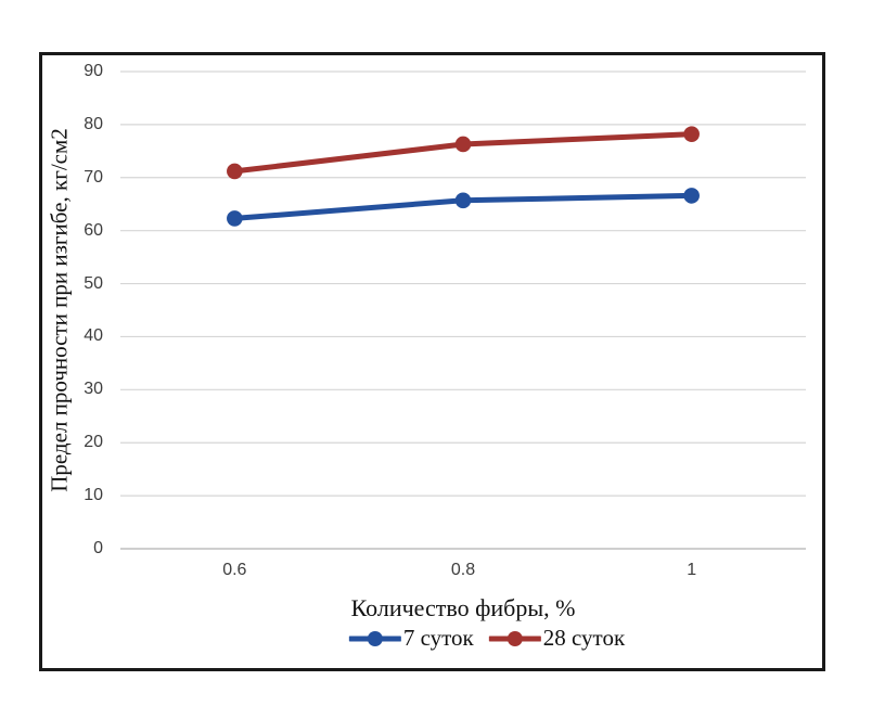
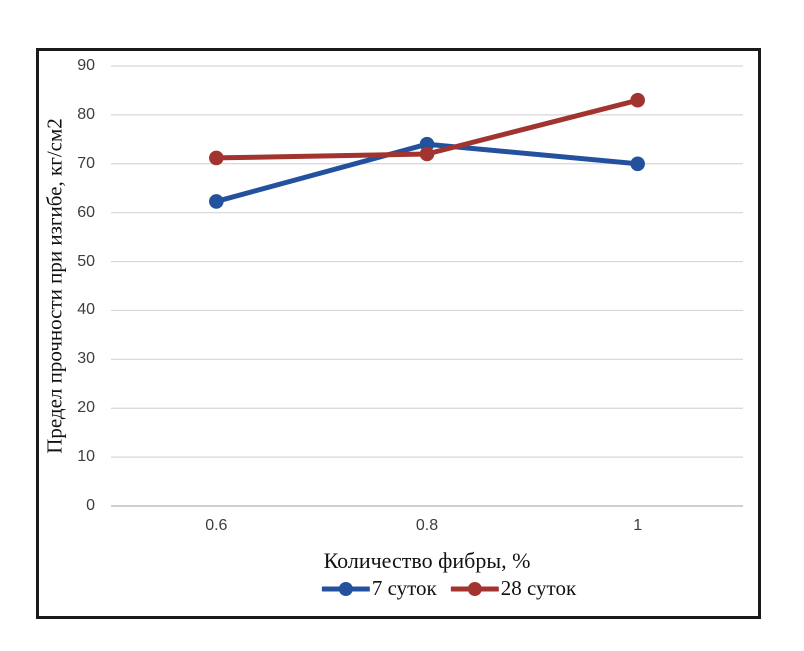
7 суток/0.8: 66 -> 74
28 суток/0.8: 76 -> 72
7 суток/1: 67 -> 70
28 суток/1: 78 -> 83
